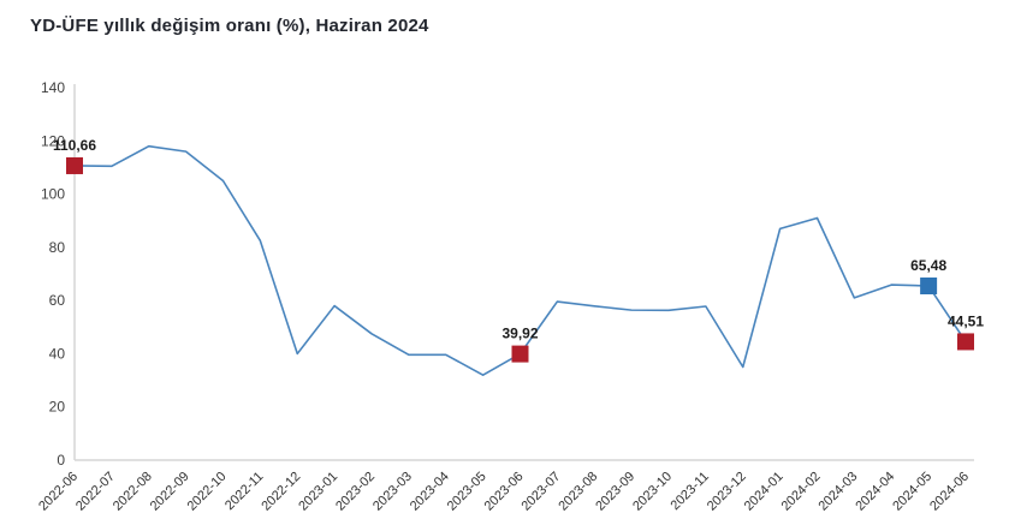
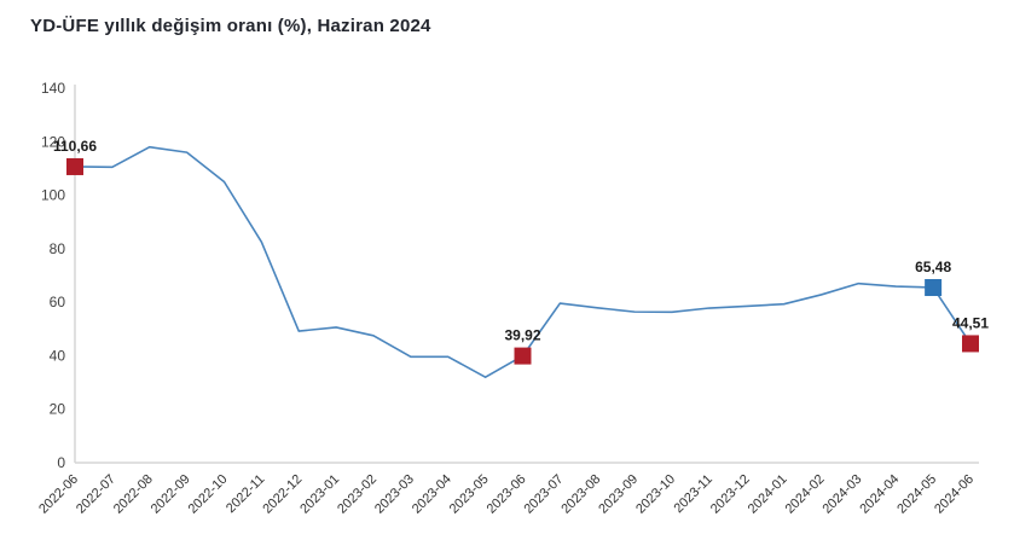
2022-12: 40 -> 49
2023-01: 58 -> 51
2023-12: 35 -> 58
2024-01: 87 -> 59
2024-02: 91 -> 63
2024-03: 61 -> 67
